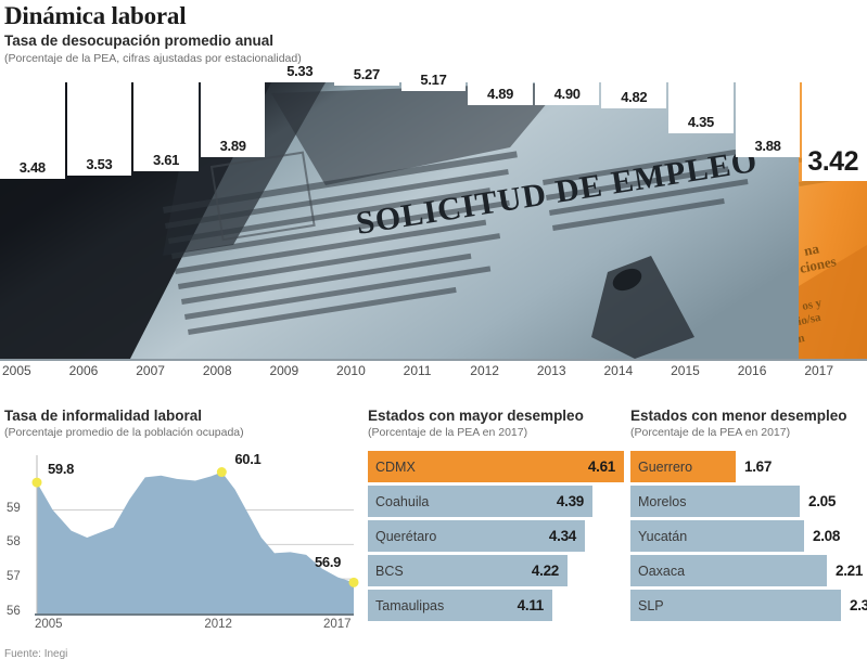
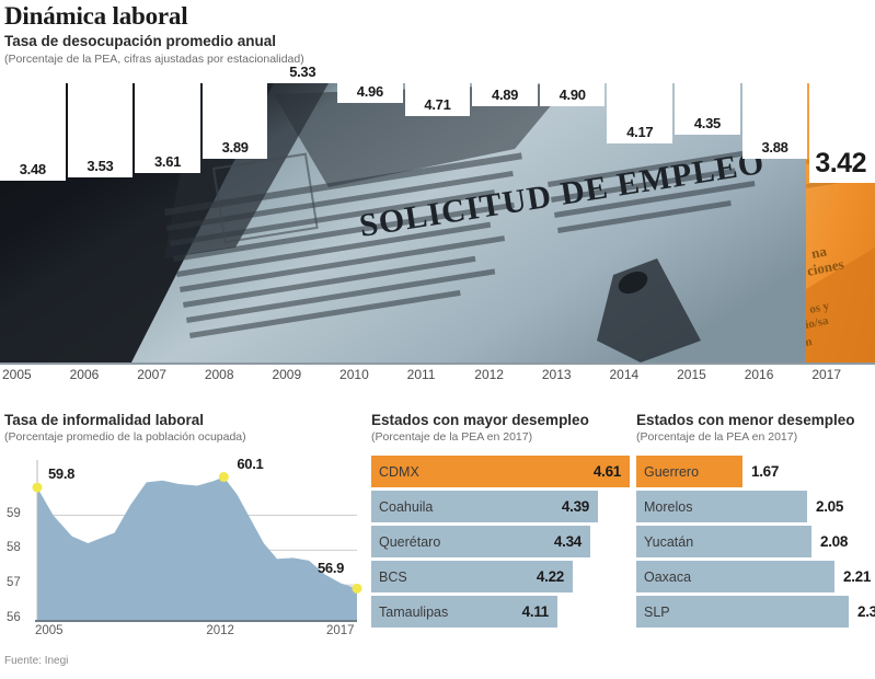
Tasa de desocupación promedio anual/2010: 5.27 -> 4.96
Tasa de desocupación promedio anual/2011: 5.17 -> 4.71
Tasa de desocupación promedio anual/2014: 4.82 -> 4.17
